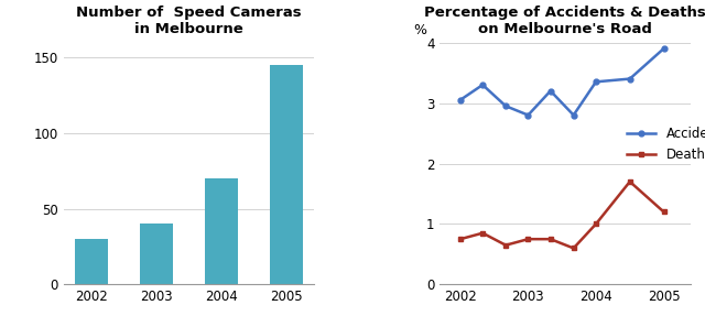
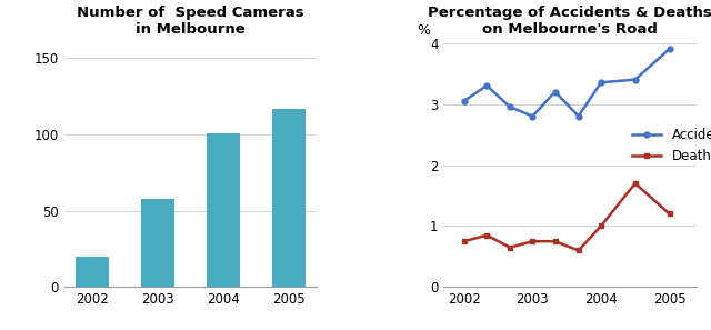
Number of Speed Cameras in Melbourne/2002: 30 -> 20
Number of Speed Cameras in Melbourne/2003: 40 -> 58
Number of Speed Cameras in Melbourne/2004: 70 -> 101
Number of Speed Cameras in Melbourne/2005: 145 -> 117
